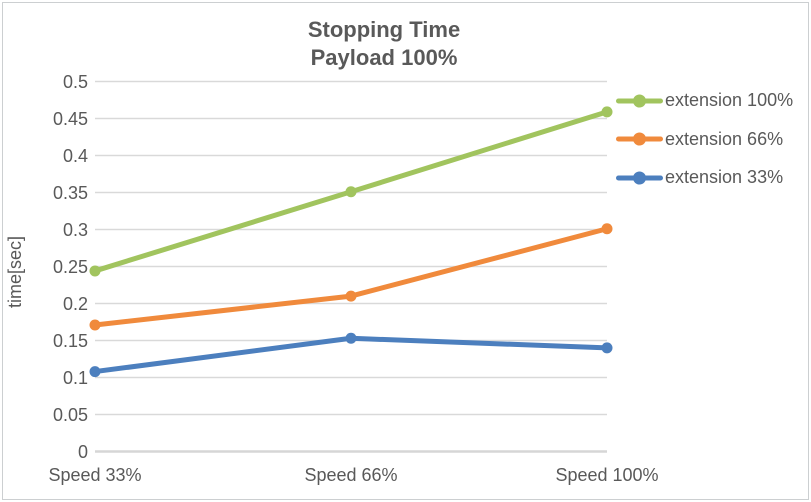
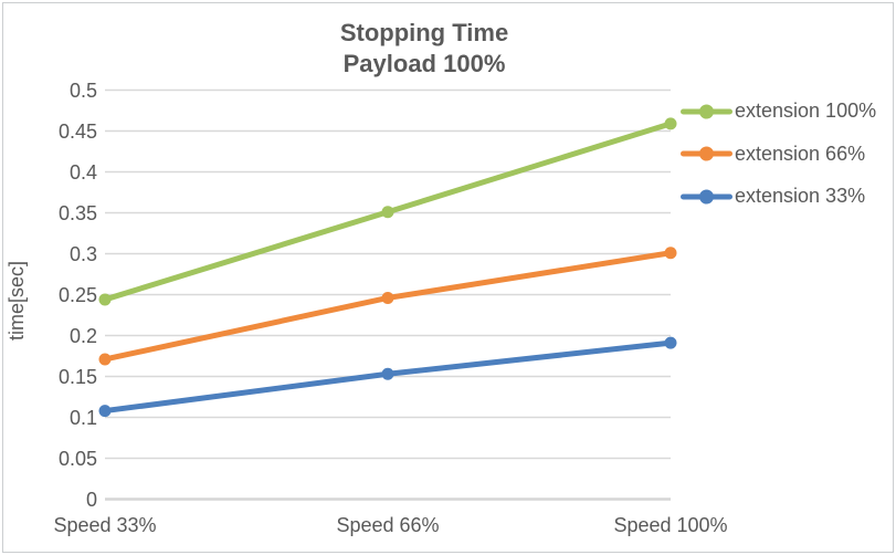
extension 66%/Speed 66%: 0.21 -> 0.25
extension 33%/Speed 100%: 0.14 -> 0.19
